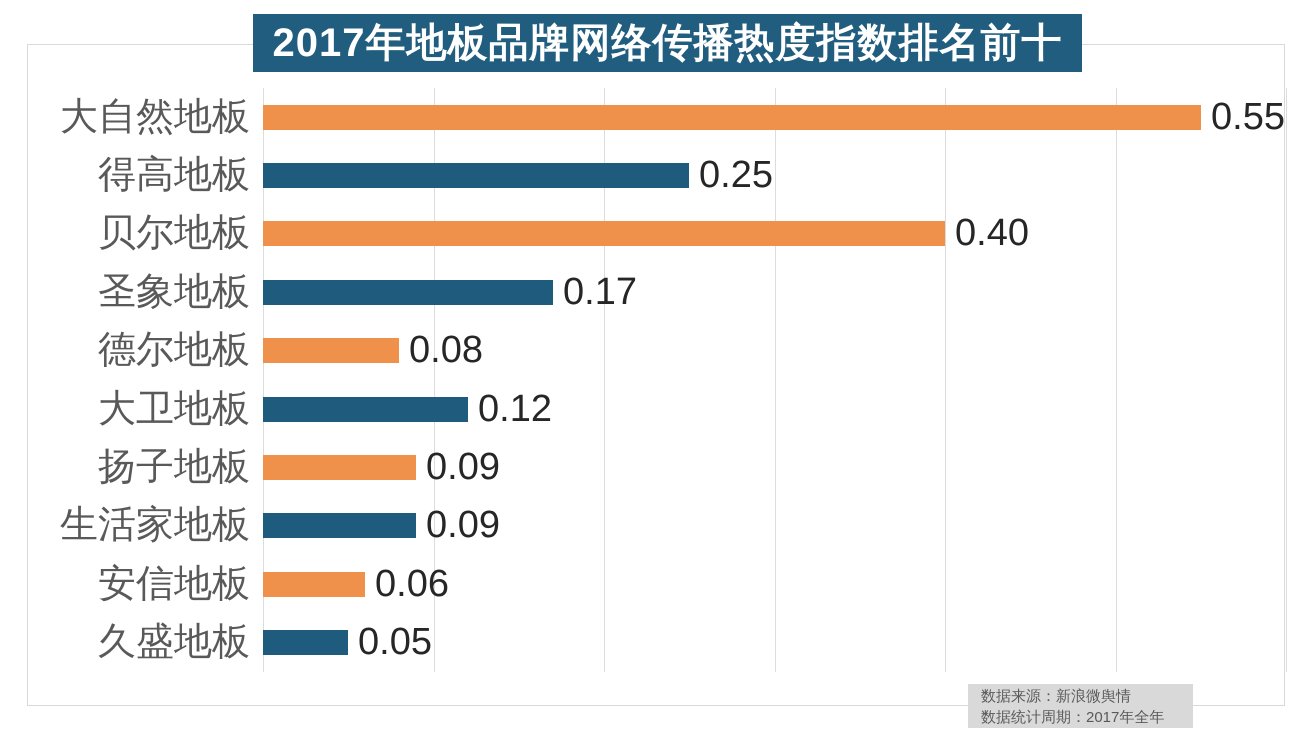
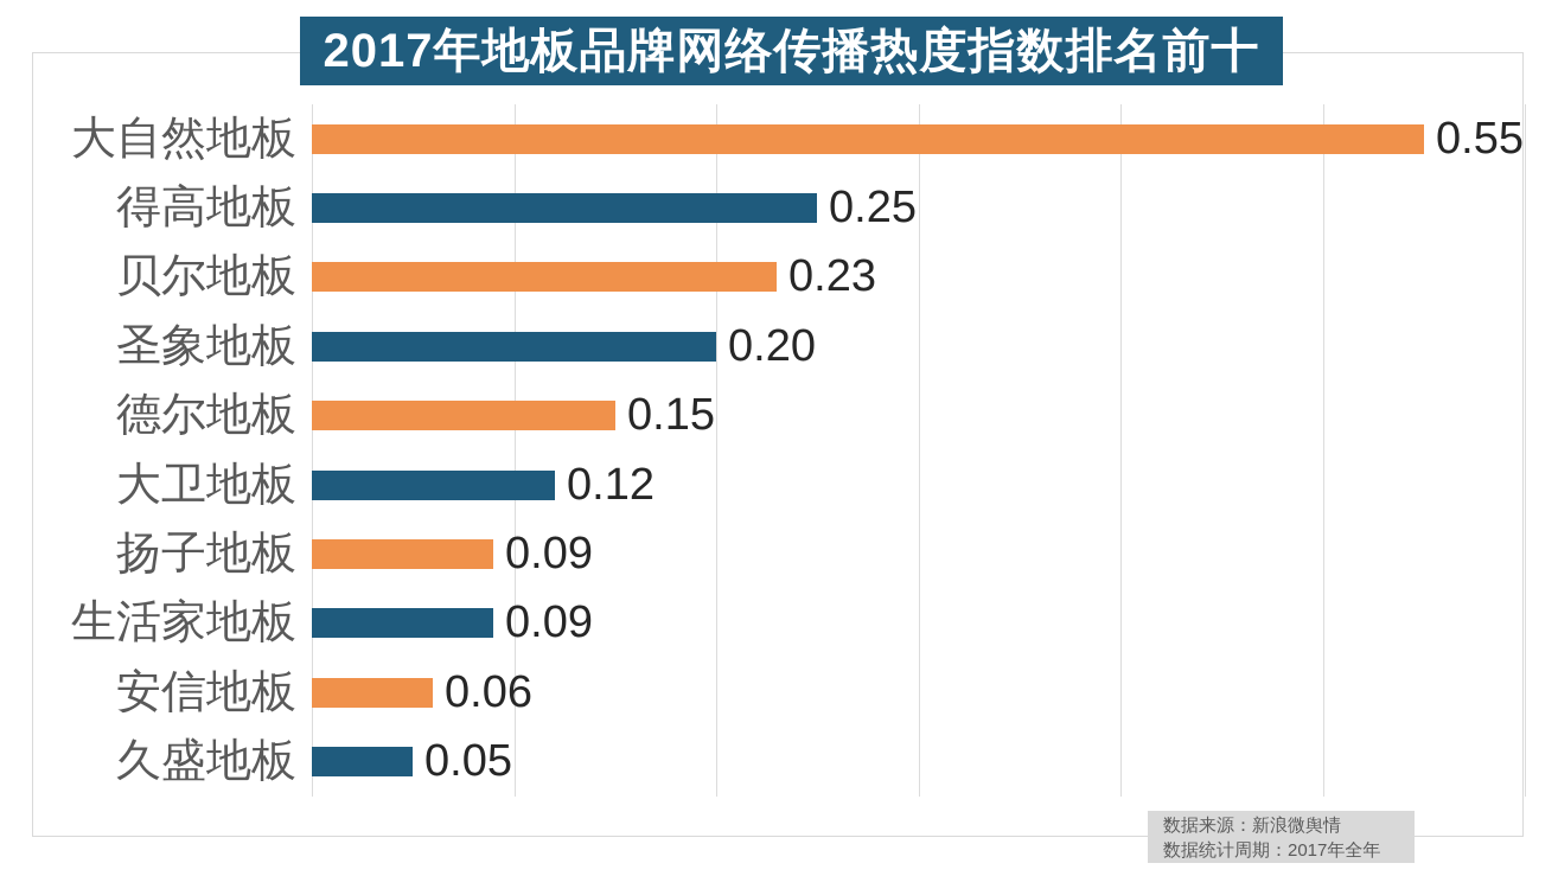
贝尔地板: 0.40 -> 0.23
圣象地板: 0.17 -> 0.20
德尔地板: 0.08 -> 0.15
